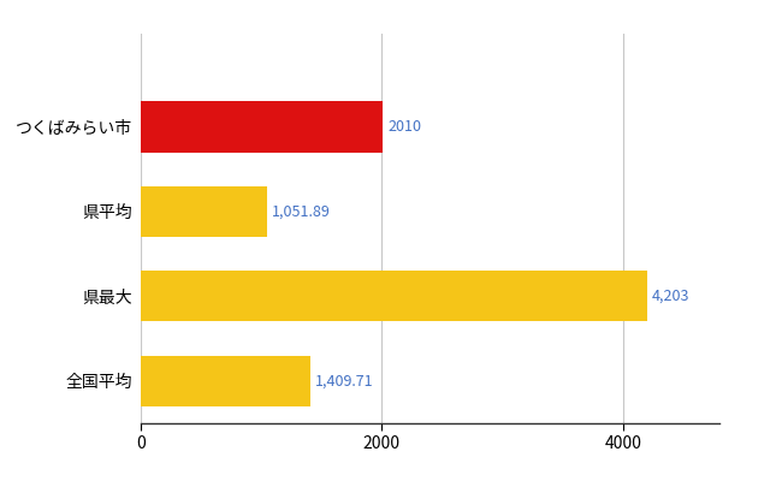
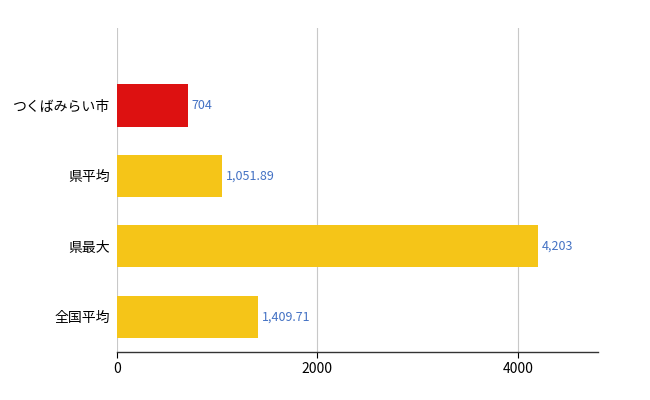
つくばみらい市: 2010 -> 704
